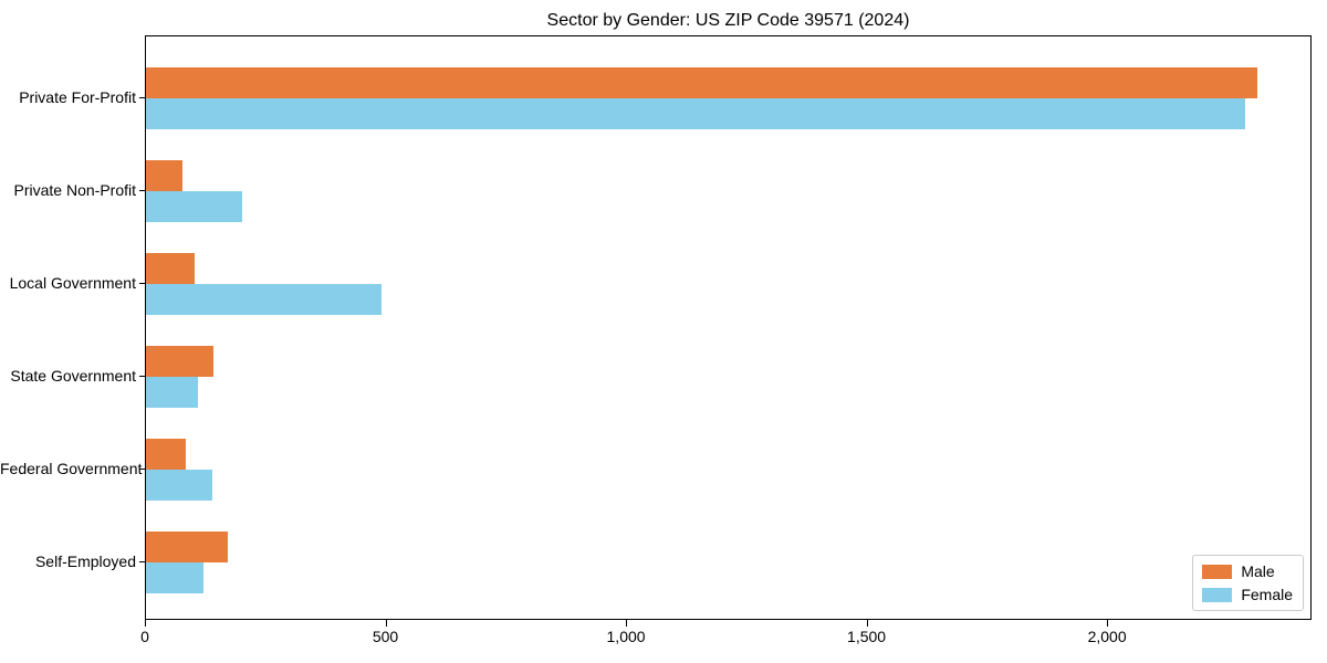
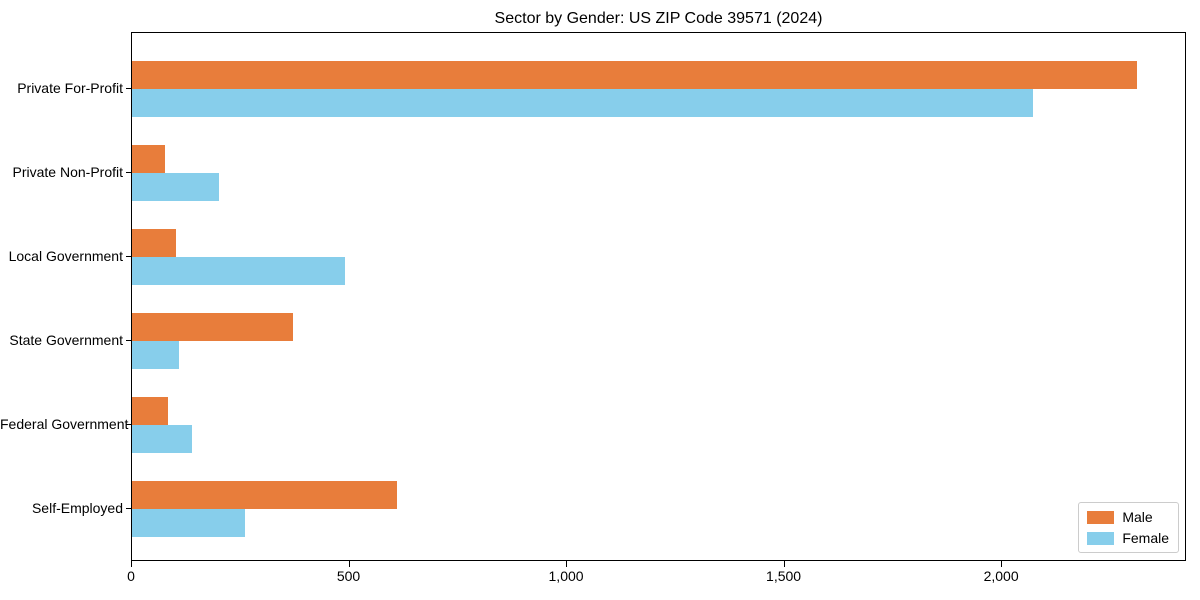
Female/Private For-Profit: 2280 -> 2070
Male/State Government: 140 -> 370
Male/Self-Employed: 170 -> 610
Female/Self-Employed: 120 -> 260
